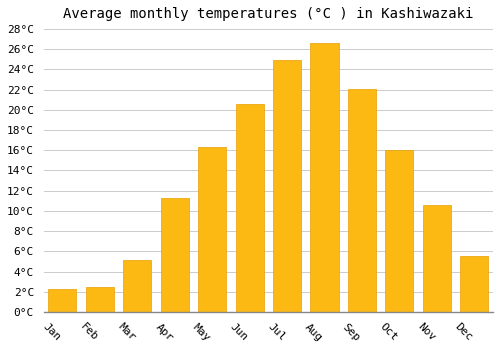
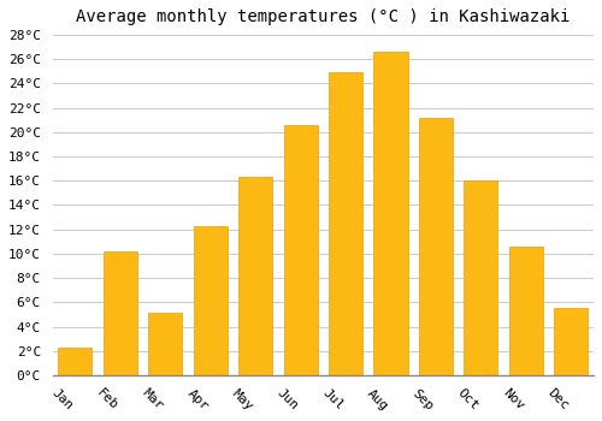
Feb: 2.5°C -> 10.2°C
Apr: 11.3°C -> 12.3°C
Sep: 22.1°C -> 21.2°C
